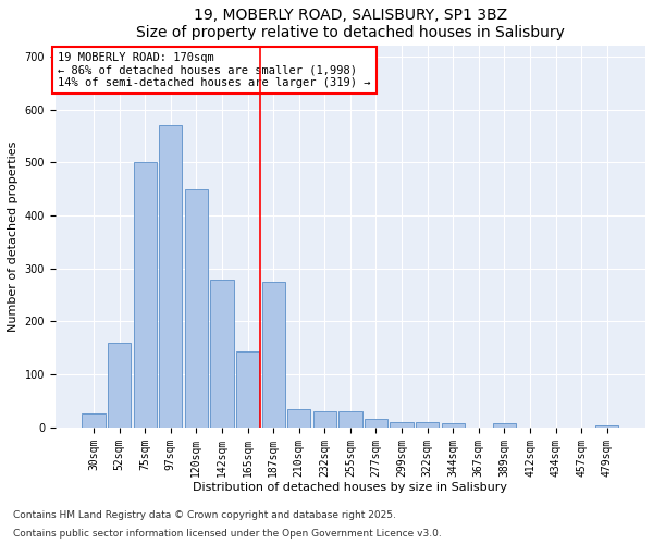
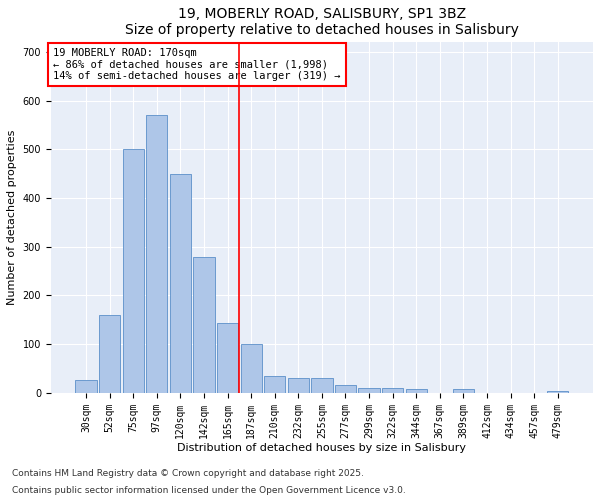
187sqm: 275 -> 100
